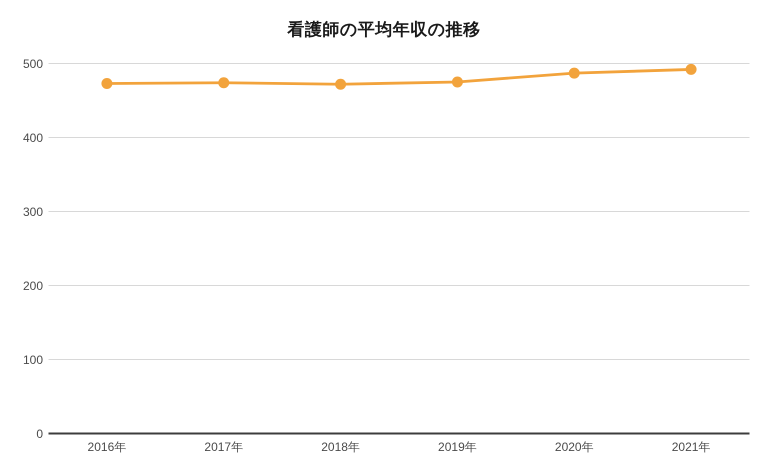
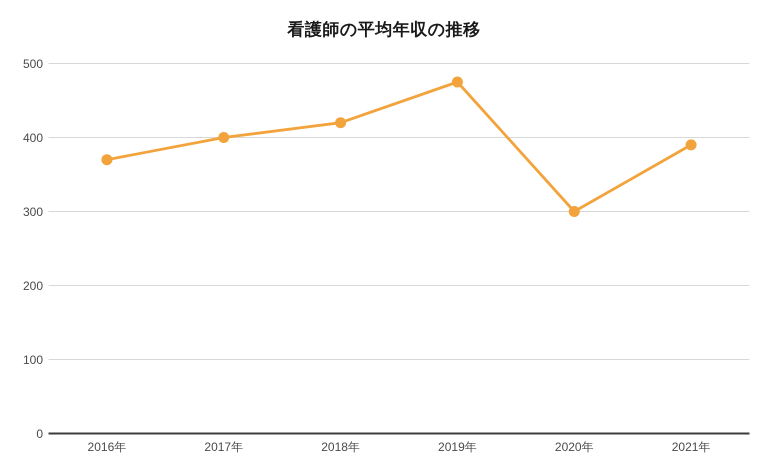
2016年: 470 -> 370
2017年: 470 -> 400
2018年: 470 -> 420
2020年: 490 -> 300
2021年: 490 -> 390
